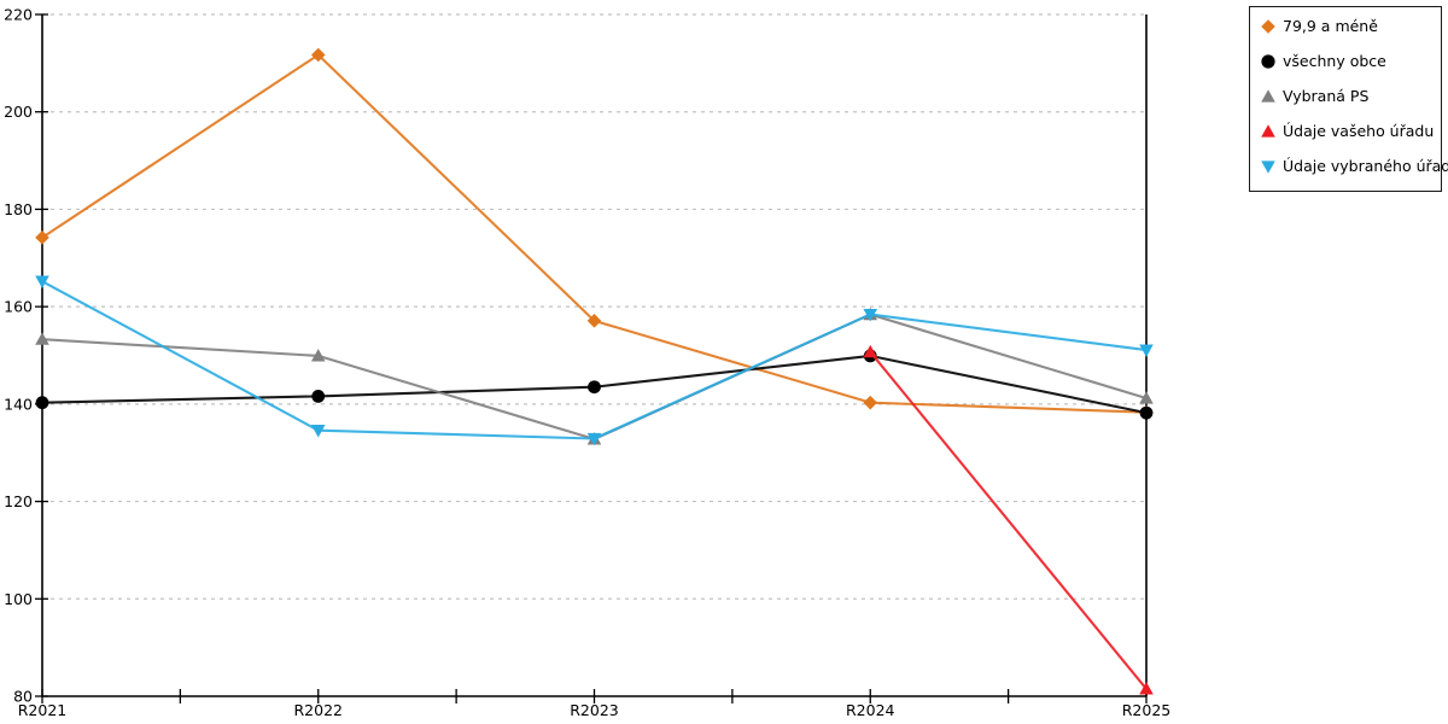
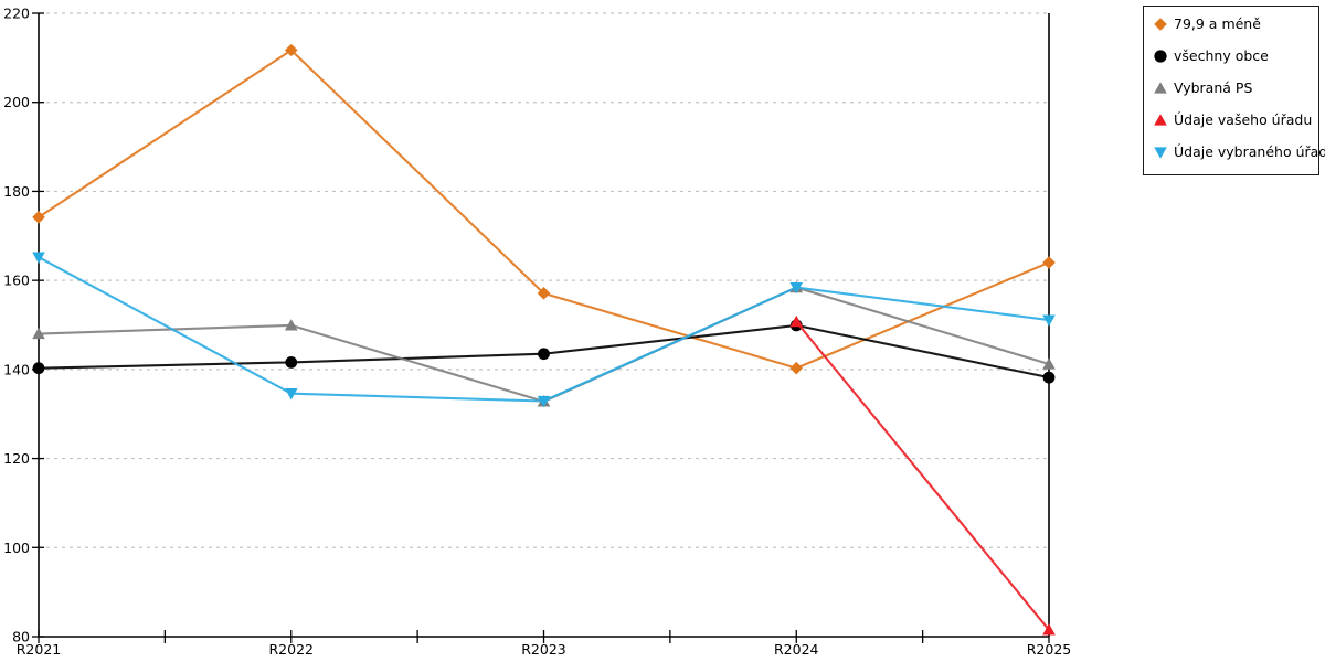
Vybraná PS/R2021: 153 -> 148
79,9 a méně/R2025: 138 -> 164
